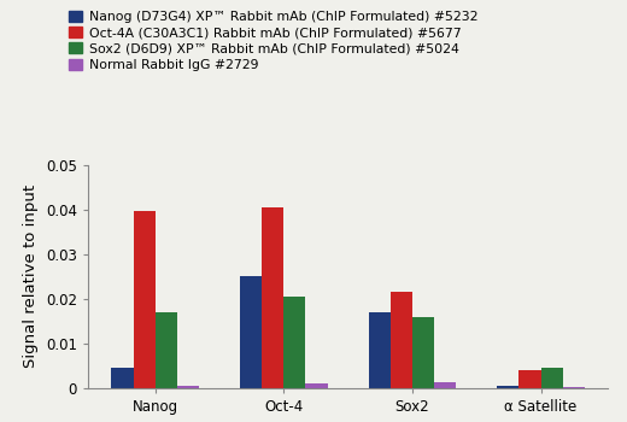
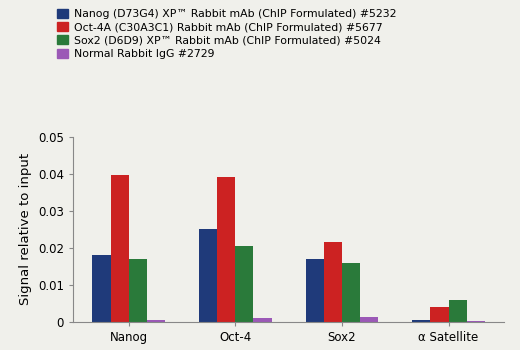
Nanog (D73G4) XP™ Rabbit mAb (ChIP Formulated) #5232/Nanog: 0.0045 -> 0.0180
Oct-4A (C30A3C1) Rabbit mAb (ChIP Formulated) #5677/Oct-4: 0.0405 -> 0.0390
Sox2 (D6D9) XP™ Rabbit mAb (ChIP Formulated) #5024/α Satellite: 0.0045 -> 0.0060
